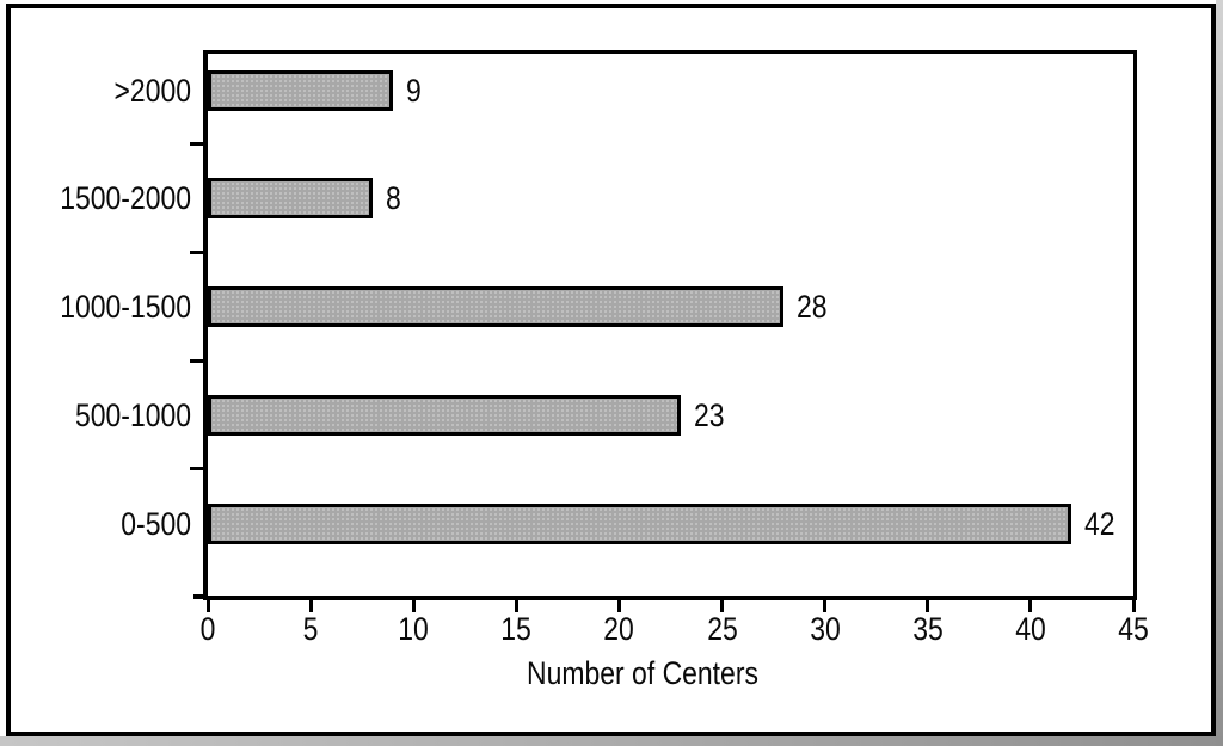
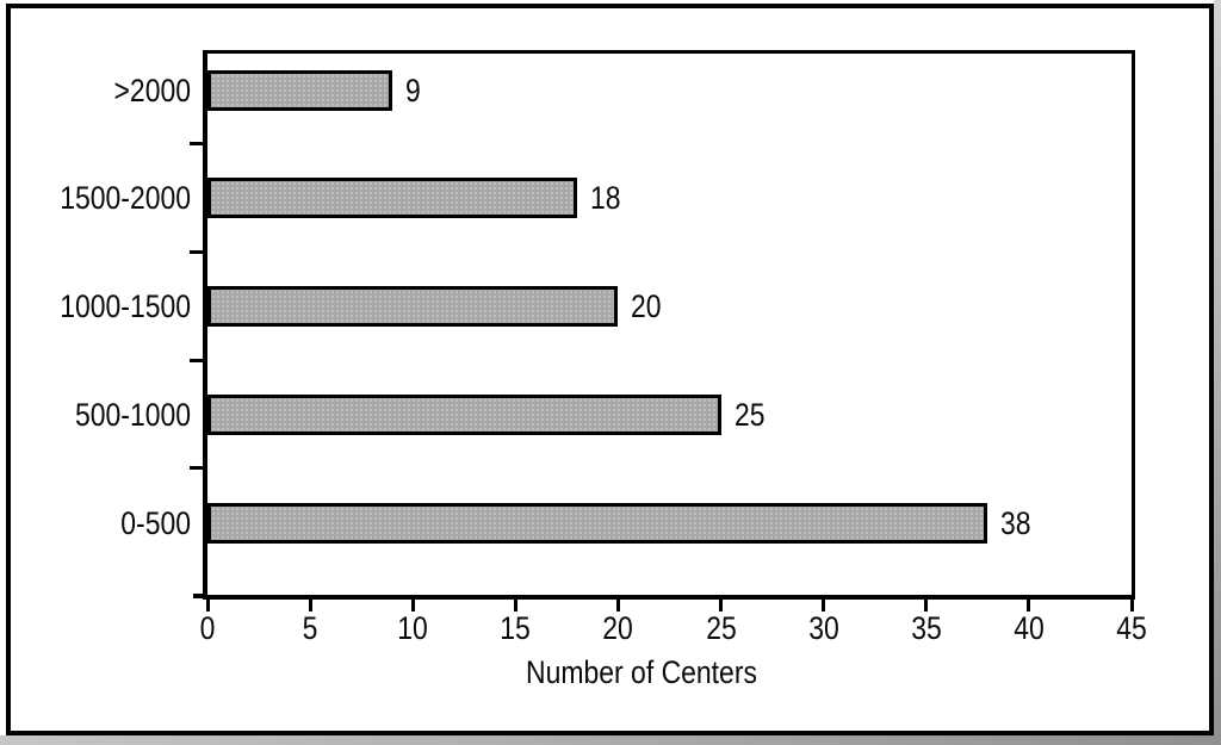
1500-2000: 8 -> 18
1000-1500: 28 -> 20
500-1000: 23 -> 25
0-500: 42 -> 38
